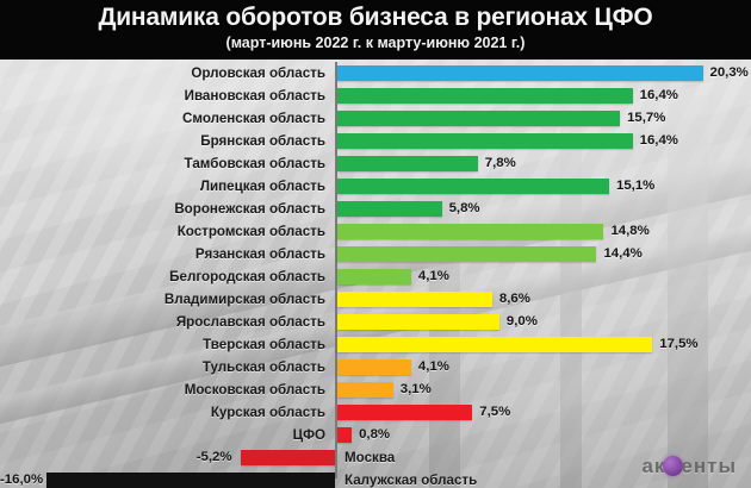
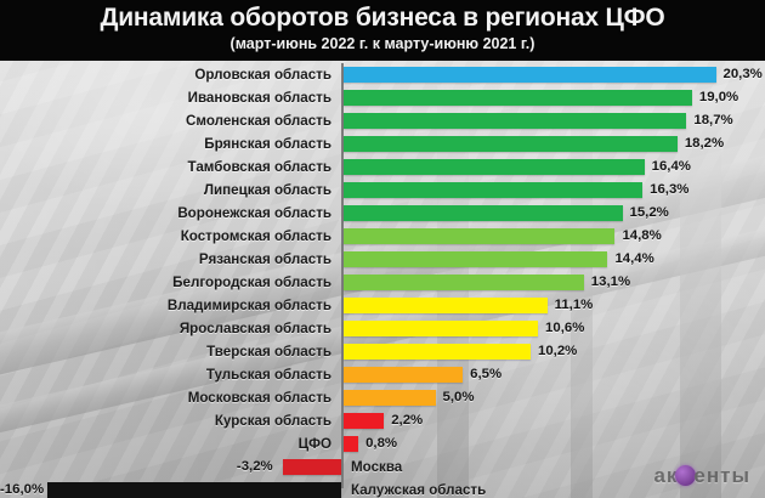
Ивановская область: 16,4% -> 19,0%
Смоленская область: 15,7% -> 18,7%
Брянская область: 16,4% -> 18,2%
Тамбовская область: 7,8% -> 16,4%
Липецкая область: 15,1% -> 16,3%
Воронежская область: 5,8% -> 15,2%
Белгородская область: 4,1% -> 13,1%
Владимирская область: 8,6% -> 11,1%
Ярославская область: 9,0% -> 10,6%
Тверская область: 17,5% -> 10,2%
Тульская область: 4,1% -> 6,5%
Московская область: 3,1% -> 5,0%
Курская область: 7,5% -> 2,2%
Москва: -5,2% -> -3,2%
